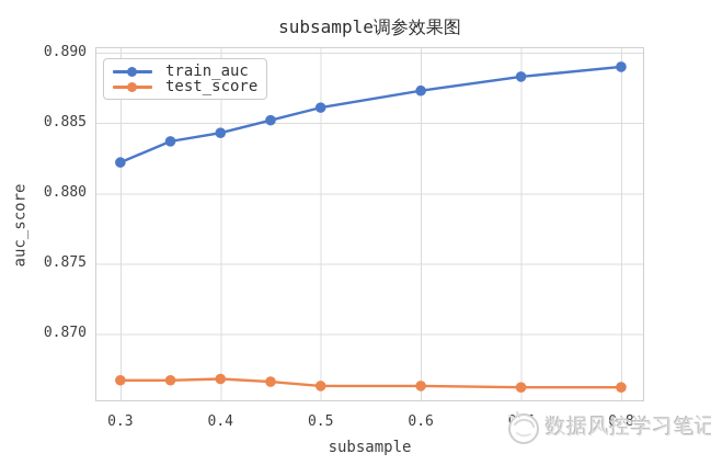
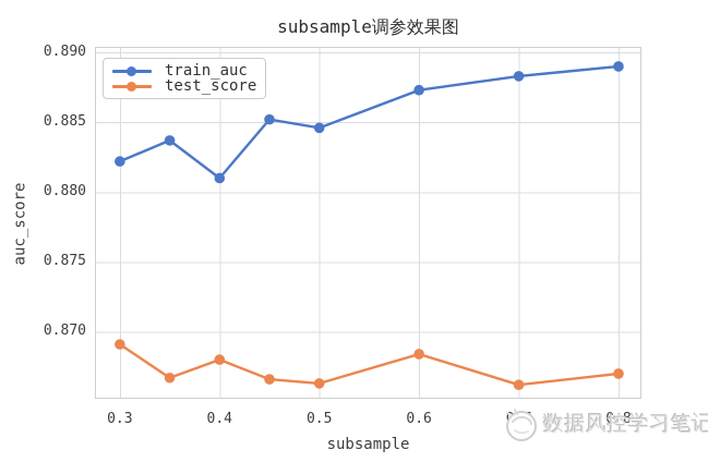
test_score/0.3: 0.8667 -> 0.8691
train_auc/0.4: 0.8843 -> 0.8810
test_score/0.4: 0.8668 -> 0.8680
train_auc/0.5: 0.8861 -> 0.8846
test_score/0.6: 0.8663 -> 0.8684
test_score/0.8: 0.8662 -> 0.8670
